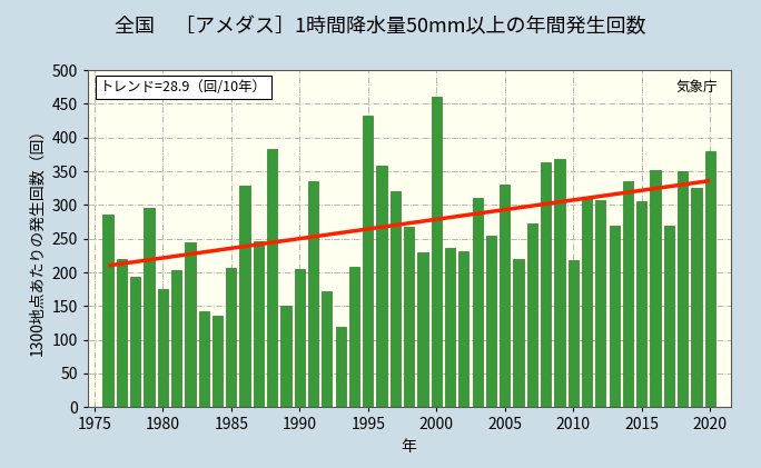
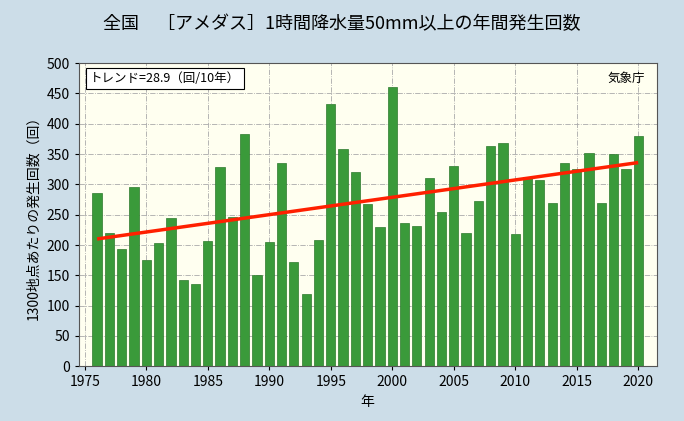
2015: 306 -> 325
